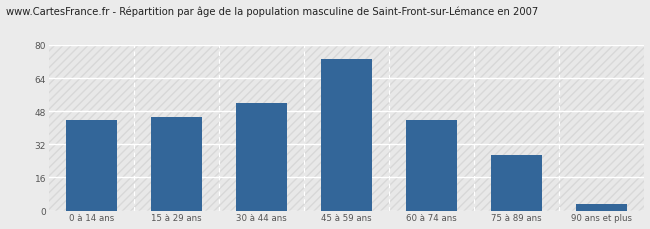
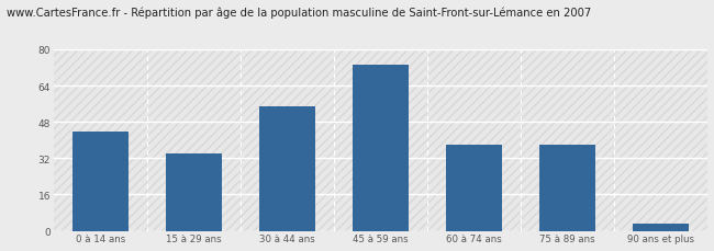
15 à 29 ans: 45 -> 34
30 à 44 ans: 52 -> 55
60 à 74 ans: 44 -> 38
75 à 89 ans: 27 -> 38
